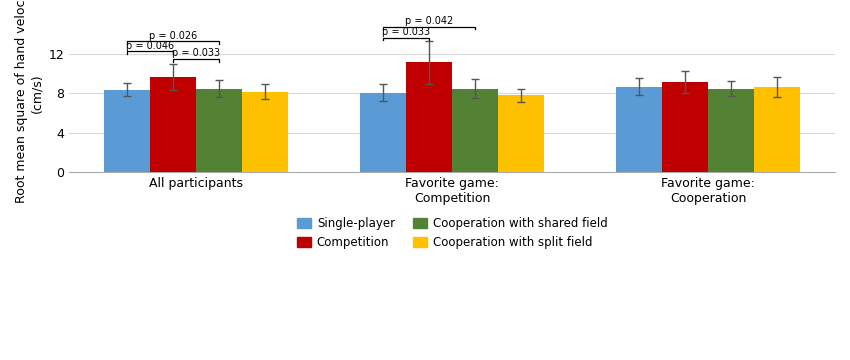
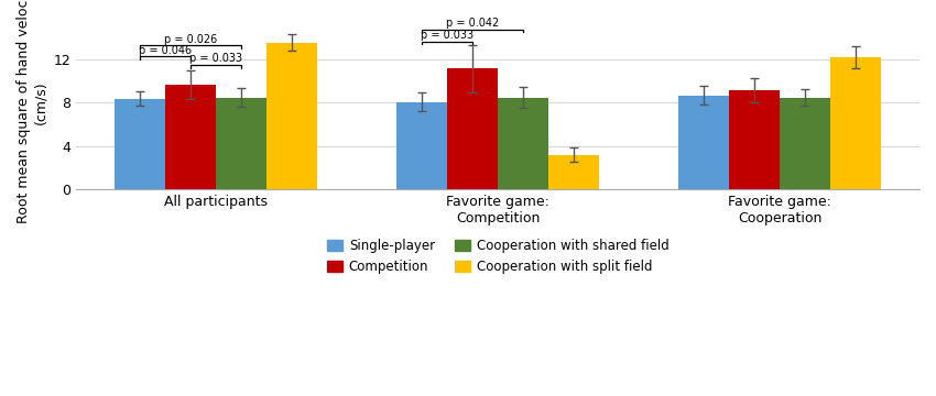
Cooperation with split field/All participants: 8.2 -> 13.6
Cooperation with split field/Favorite game: Competition: 7.8 -> 3.2
Cooperation with split field/Favorite game: Cooperation: 8.7 -> 12.2
